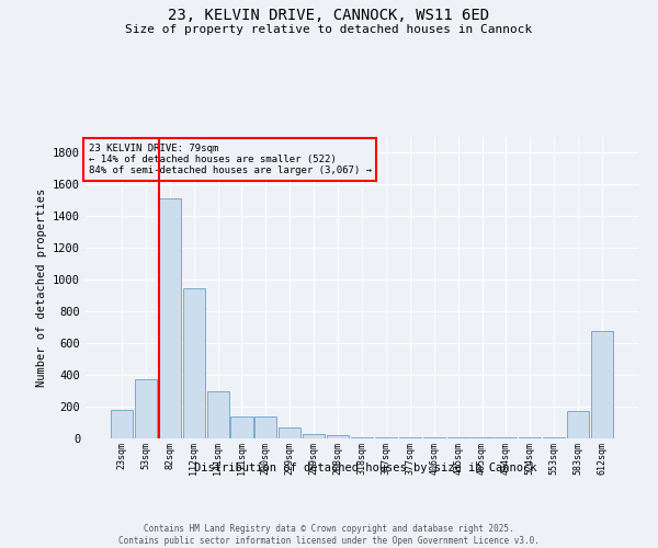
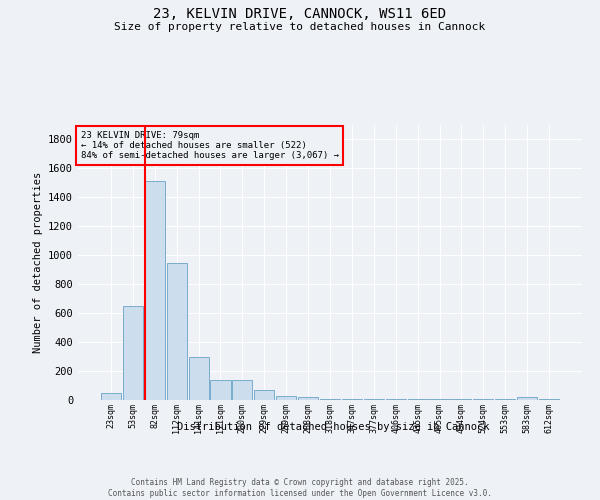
23sqm: 180 -> 50
53sqm: 370 -> 650
583sqm: 170 -> 20
612sqm: 680 -> 0
